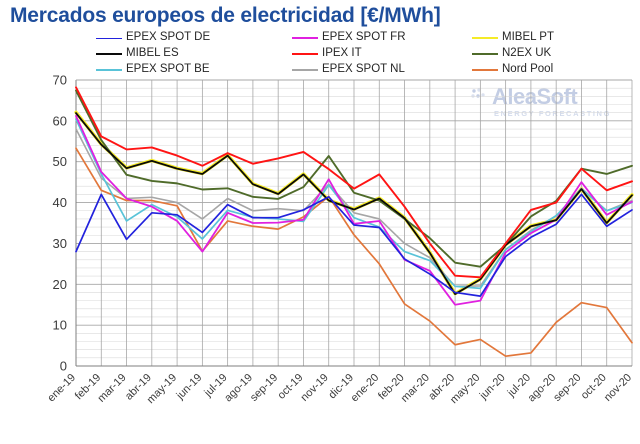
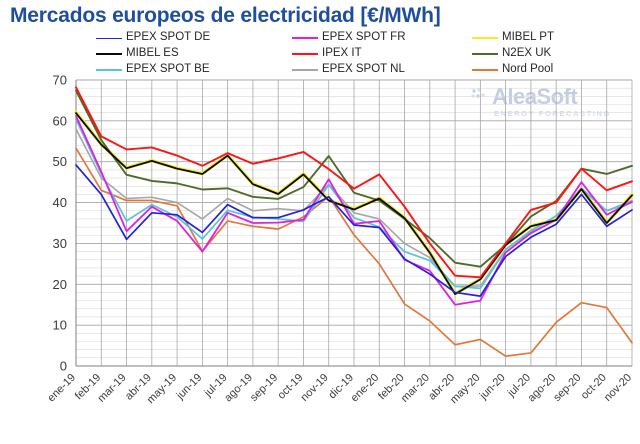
EPEX SPOT DE/ene-19: 28 -> 49
EPEX SPOT FR/mar-19: 41 -> 33
